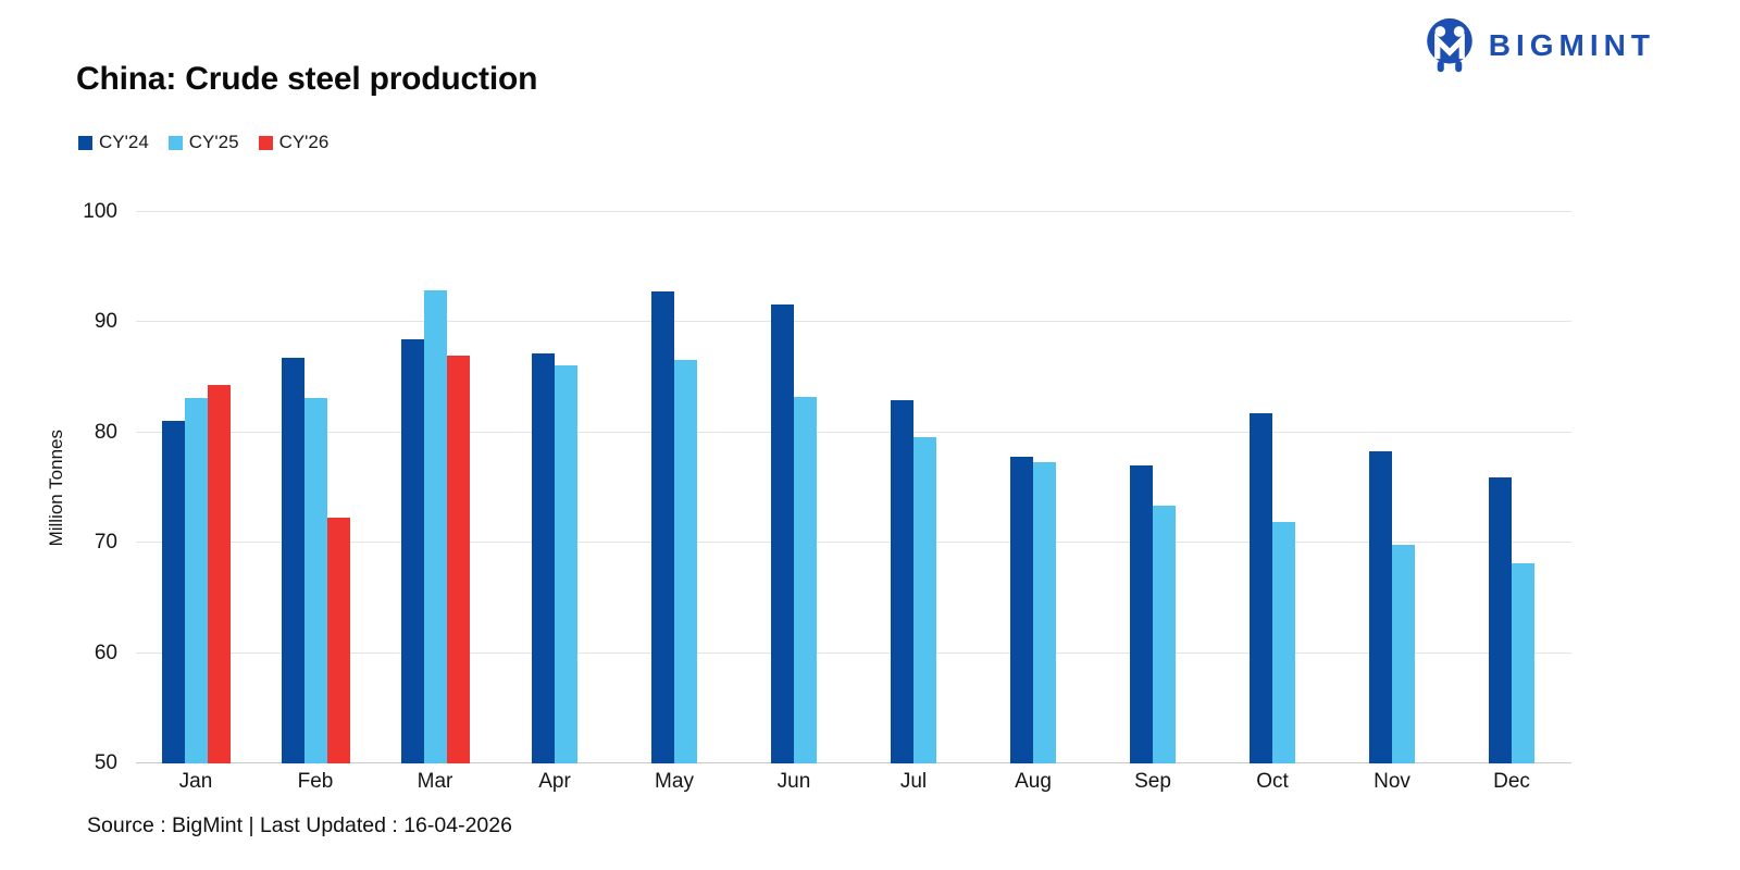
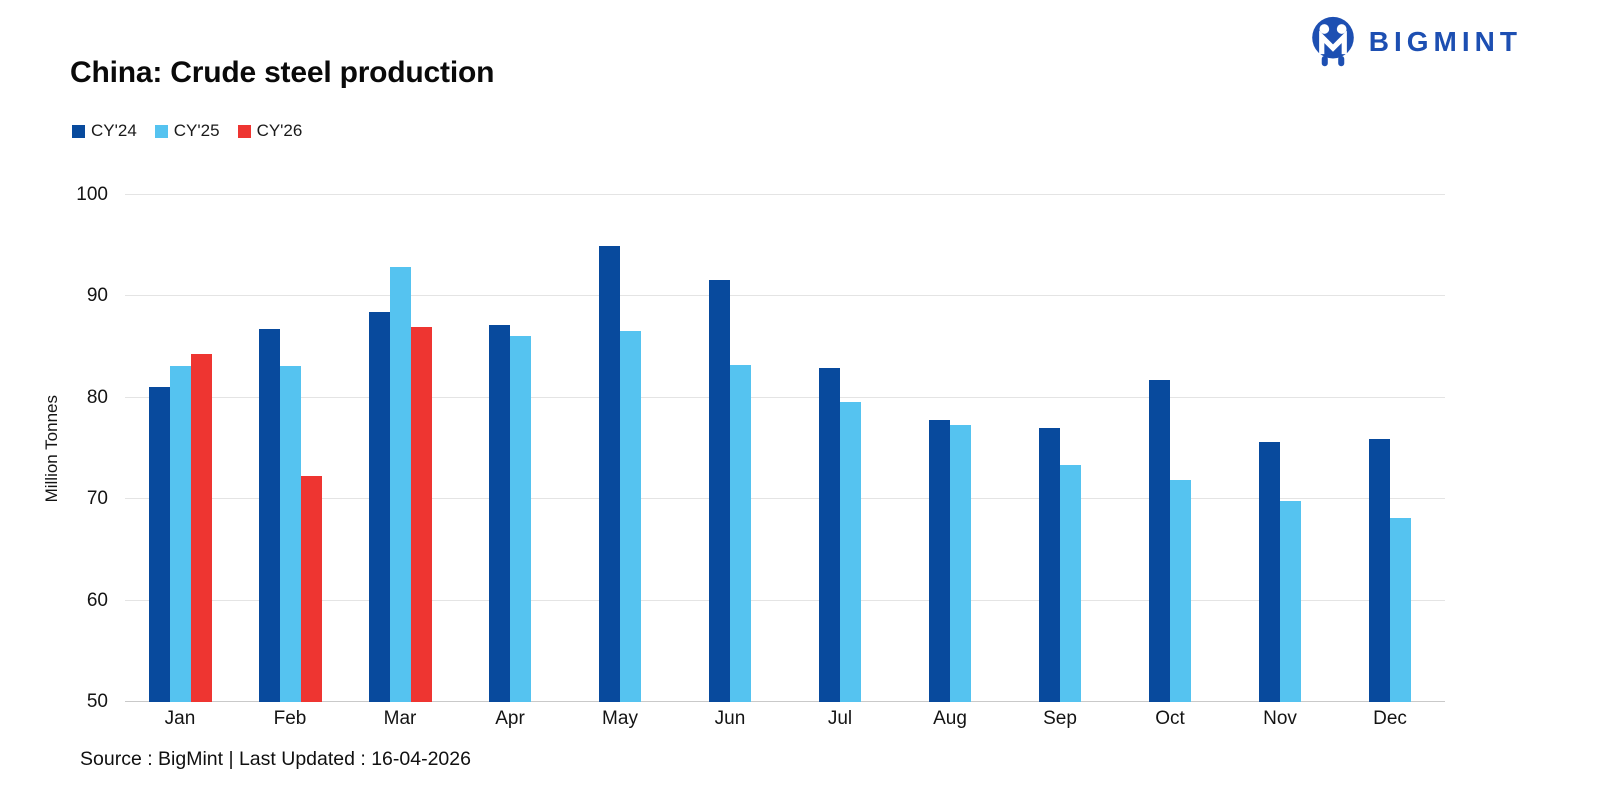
CY'24/May: 92.8 -> 95.0
CY'24/Nov: 78.3 -> 75.6
